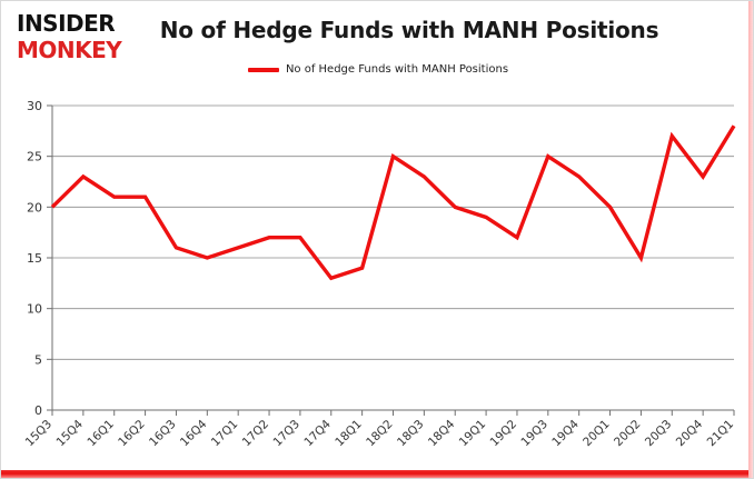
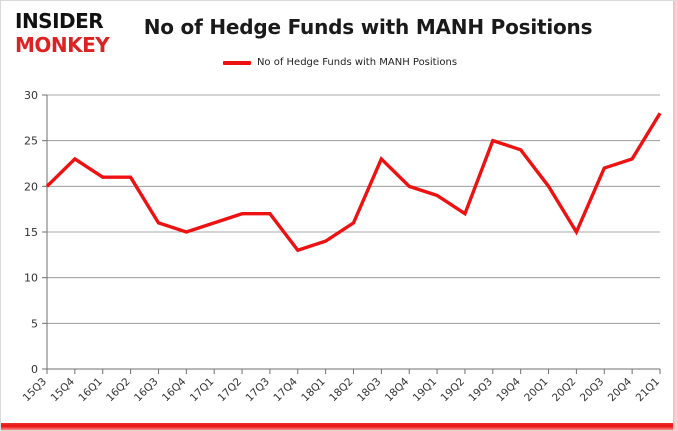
18Q2: 25 -> 16
19Q4: 23 -> 24
20Q3: 27 -> 22
